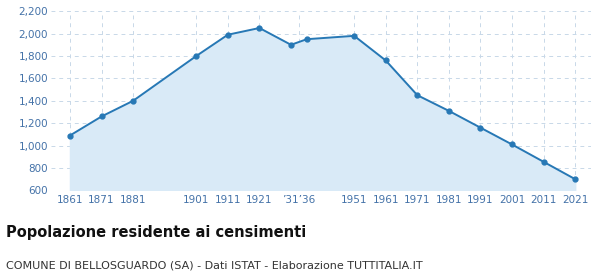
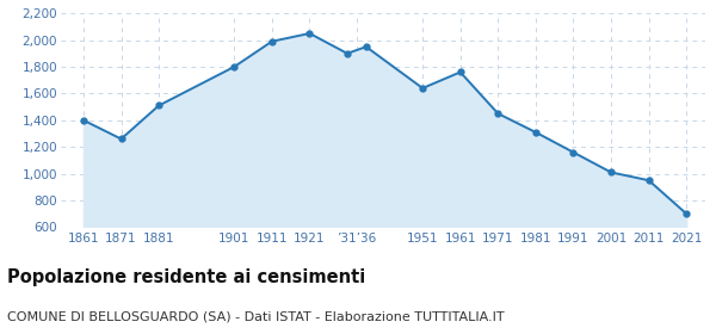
1861: 1,090 -> 1,400
1881: 1,400 -> 1,510
1951: 1,980 -> 1,640
2011: 860 -> 950
